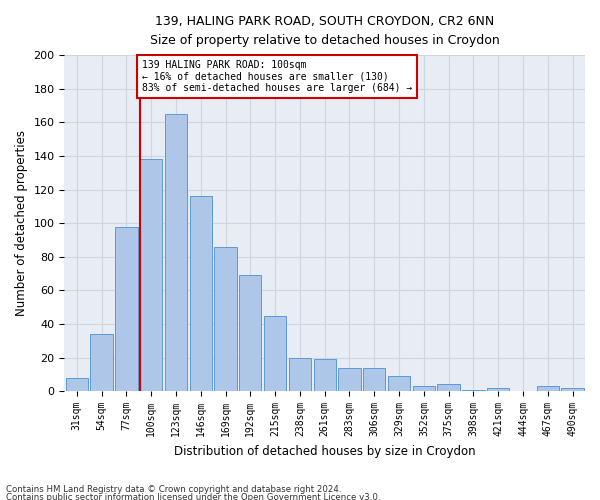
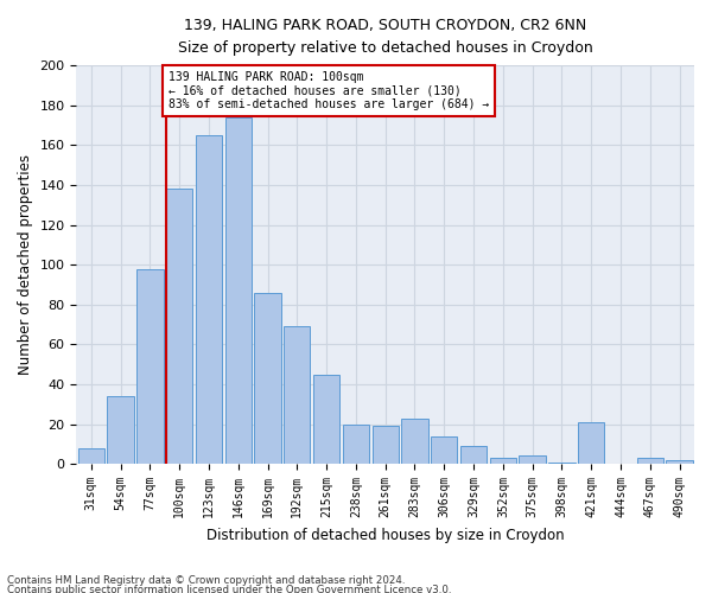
146sqm: 116 -> 174
283sqm: 14 -> 23
421sqm: 2 -> 21
